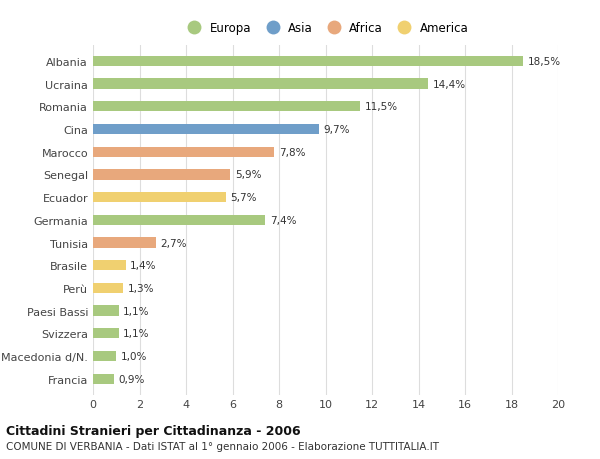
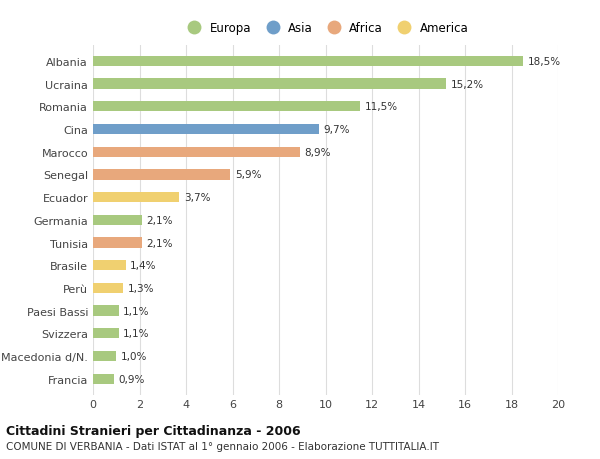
Ucraina: 14,4% -> 15,2%
Marocco: 7,8% -> 8,9%
Ecuador: 5,7% -> 3,7%
Germania: 7,4% -> 2,1%
Tunisia: 2,7% -> 2,1%
